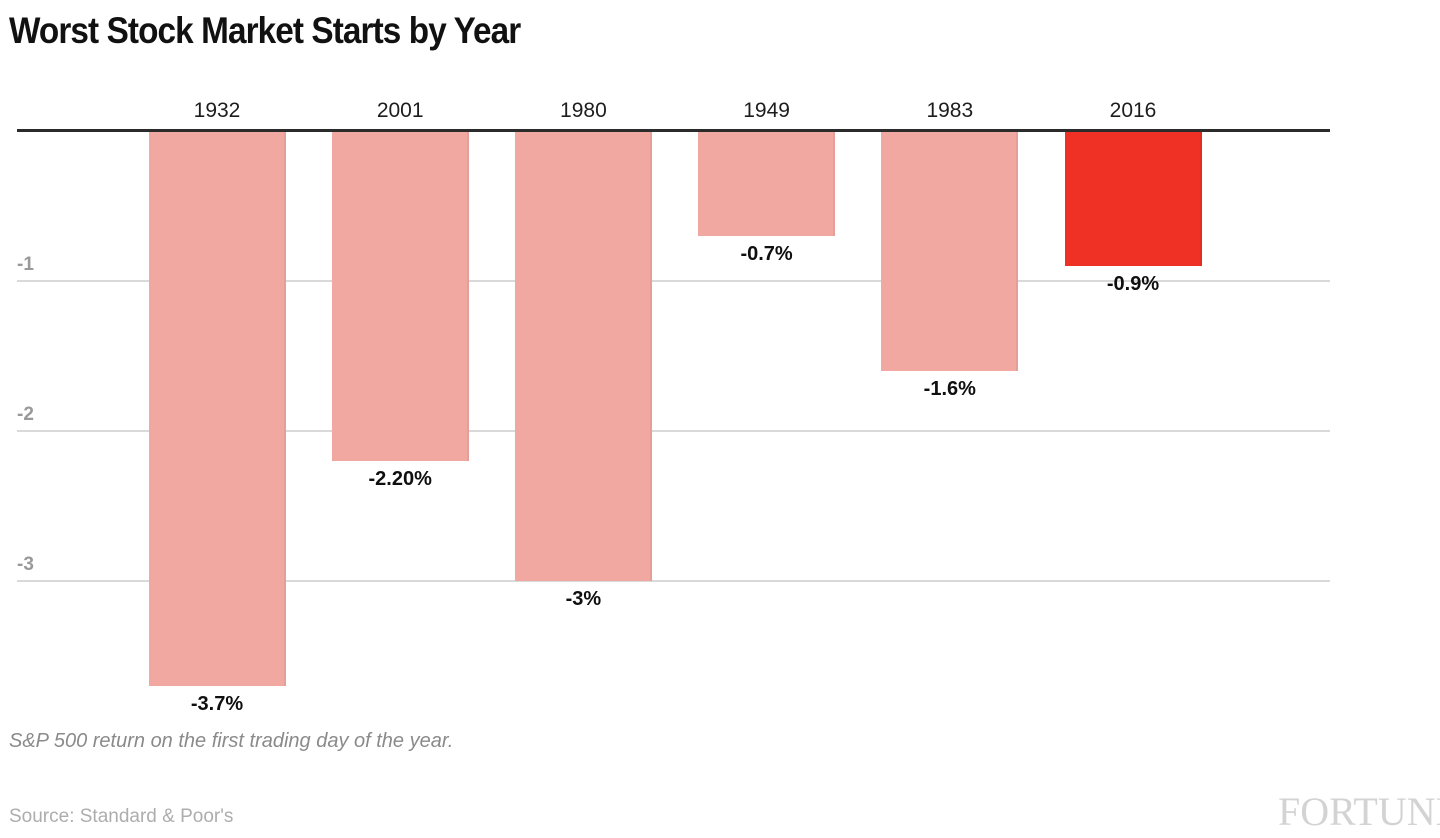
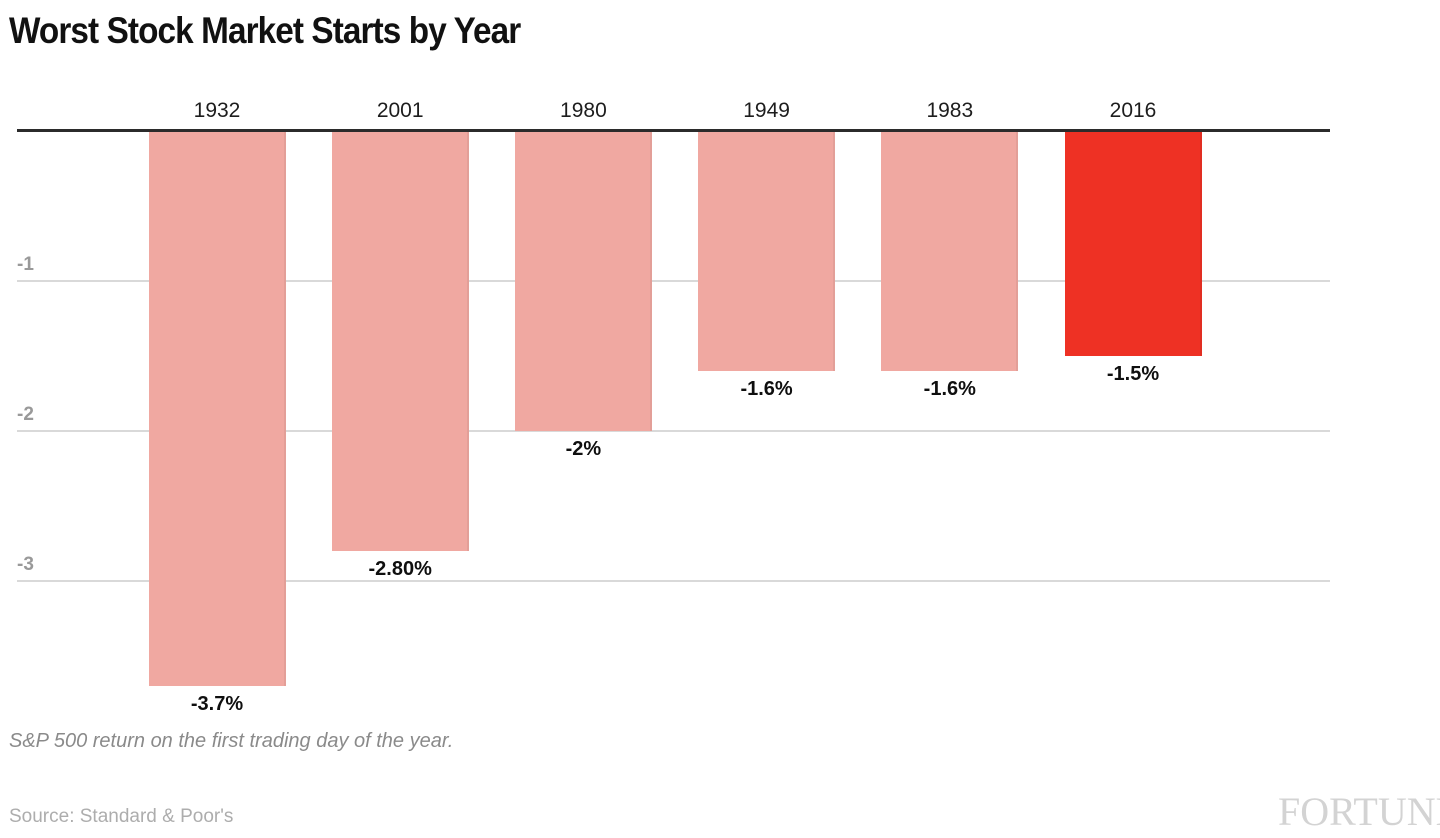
2001: -2.20% -> -2.80%
1980: -3% -> -2%
1949: -0.7% -> -1.6%
2016: -0.9% -> -1.5%
